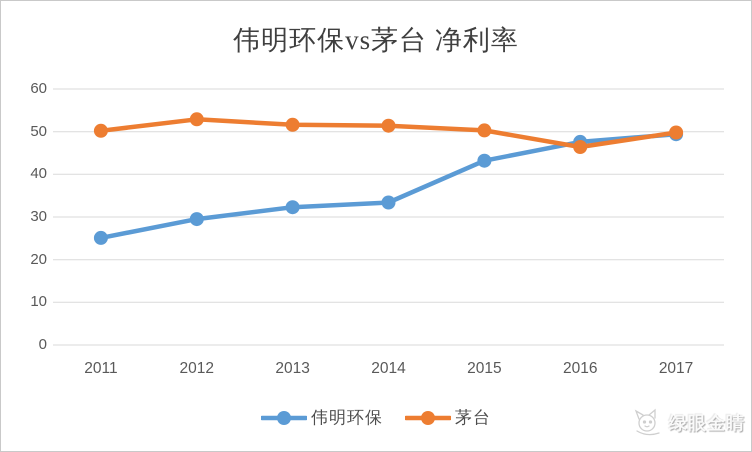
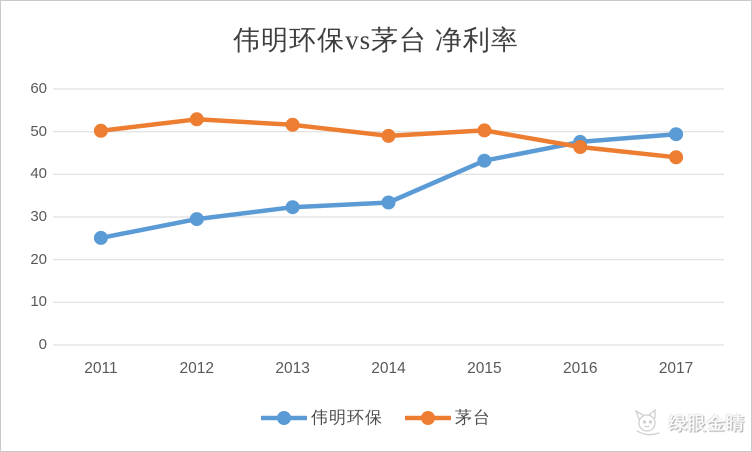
茅台/2014: 51 -> 49
茅台/2017: 50 -> 44
